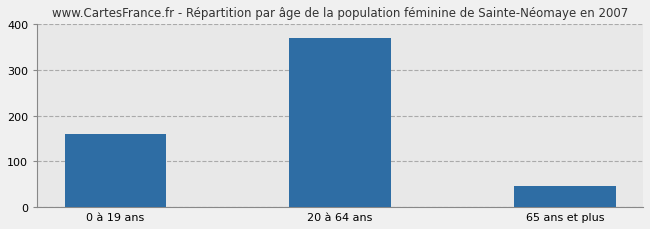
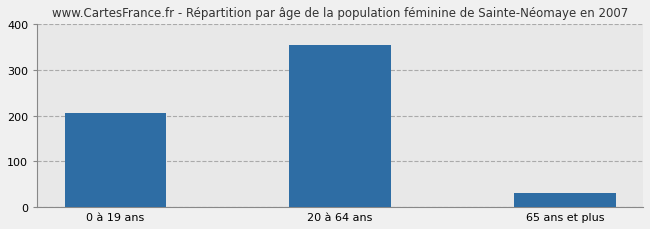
0 à 19 ans: 160 -> 205
20 à 64 ans: 370 -> 355
65 ans et plus: 46 -> 30
